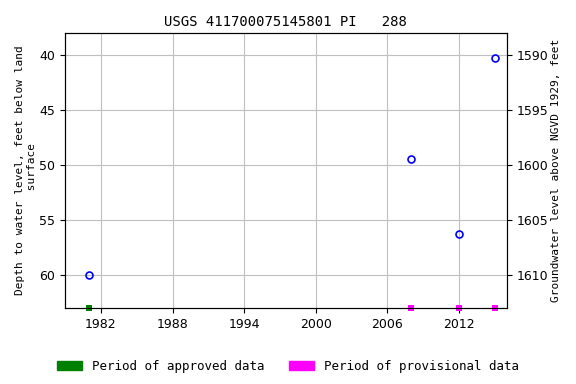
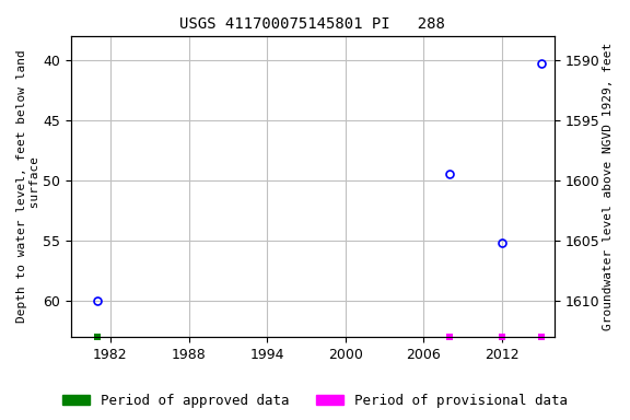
2012: 56.3 -> 55.2
